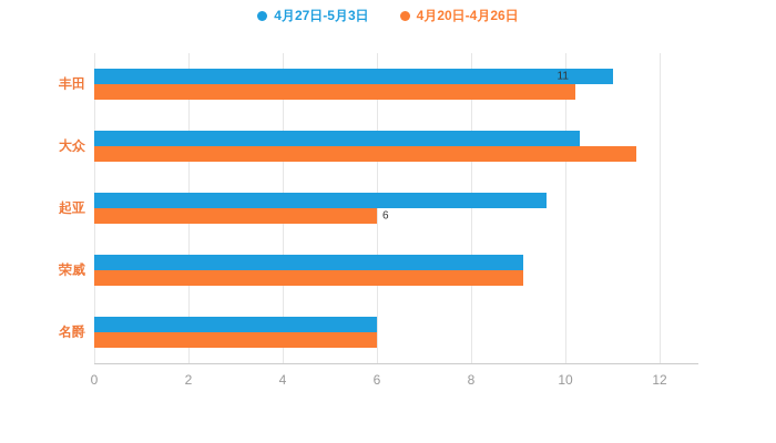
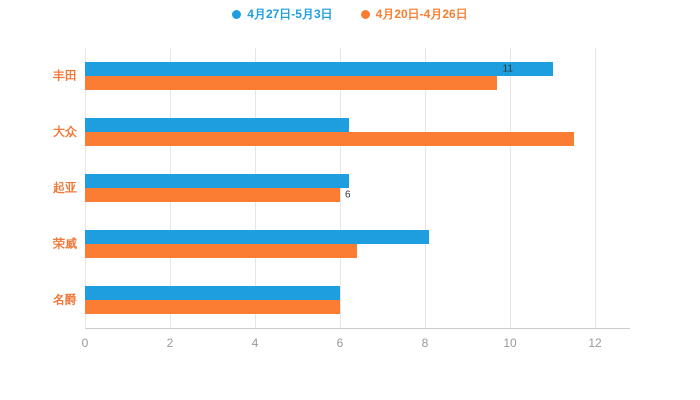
4月20日-4月26日/丰田: 10.2 -> 9.7
4月27日-5月3日/大众: 10.3 -> 6.2
4月27日-5月3日/起亚: 9.6 -> 6.2
4月27日-5月3日/荣威: 9.1 -> 8.1
4月20日-4月26日/荣威: 9.1 -> 6.4
